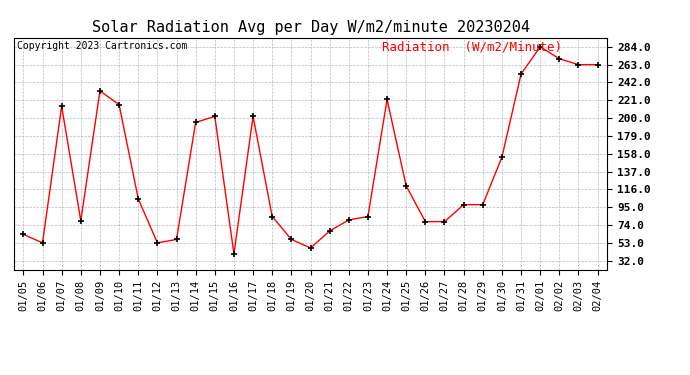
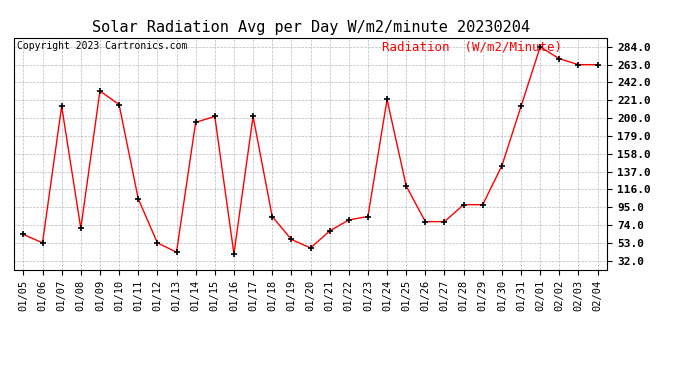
01/08: 79 -> 70
01/13: 57 -> 42
01/30: 154 -> 144
01/31: 252 -> 214
